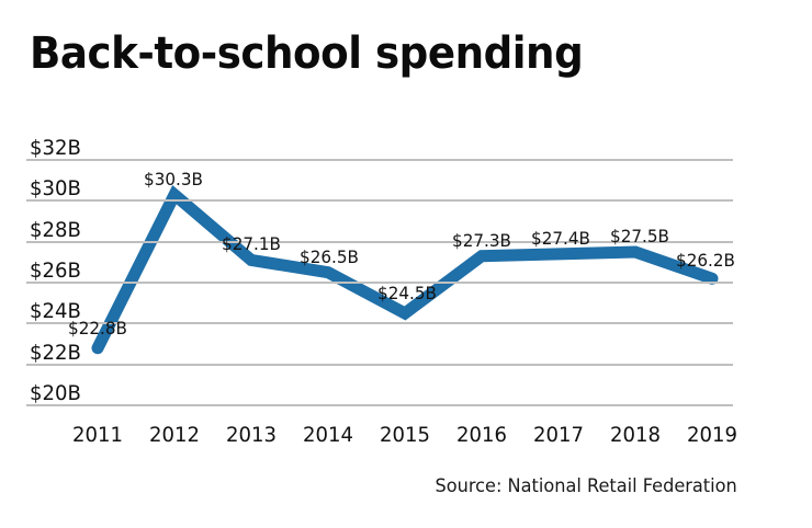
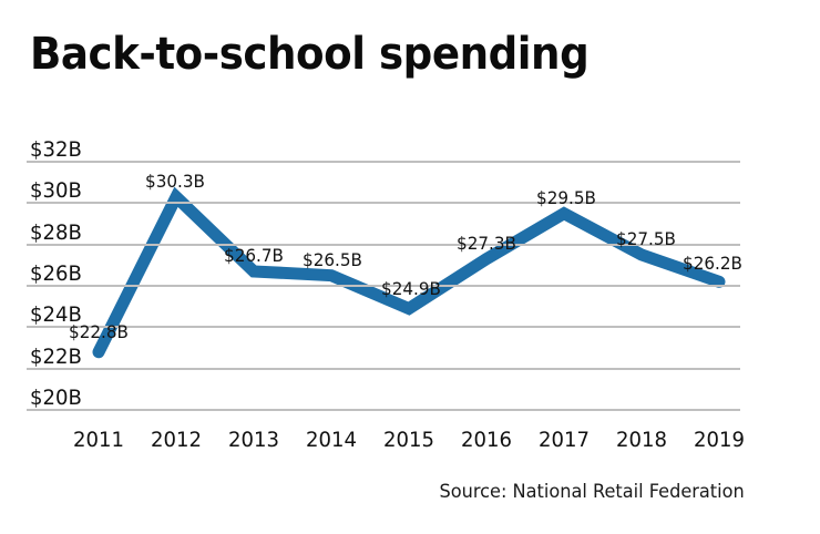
2013: $27.1B -> $26.7B
2015: $24.5B -> $24.9B
2017: $27.4B -> $29.5B
